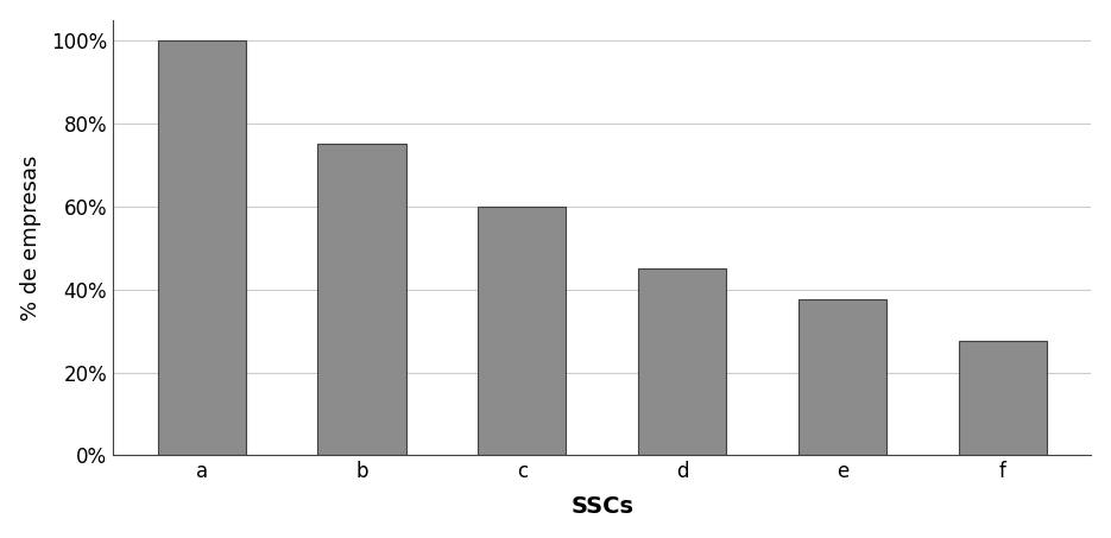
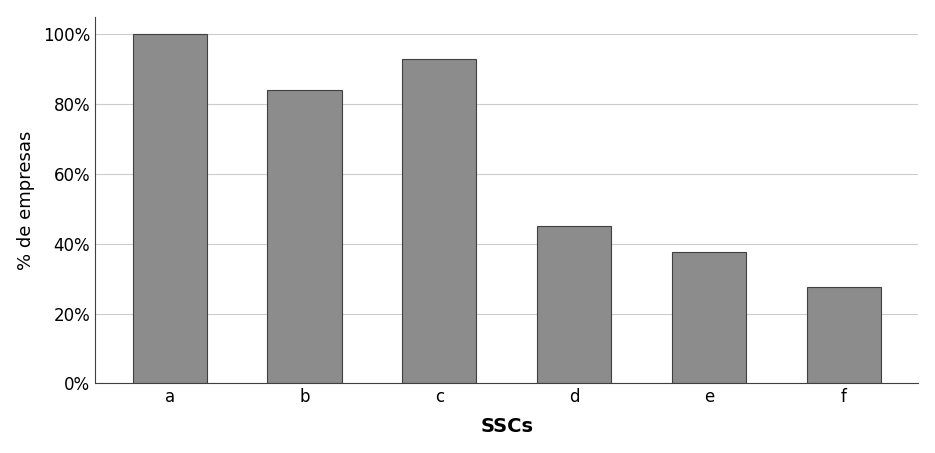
b: 75.0% -> 84.0%
c: 60.0% -> 93.0%
